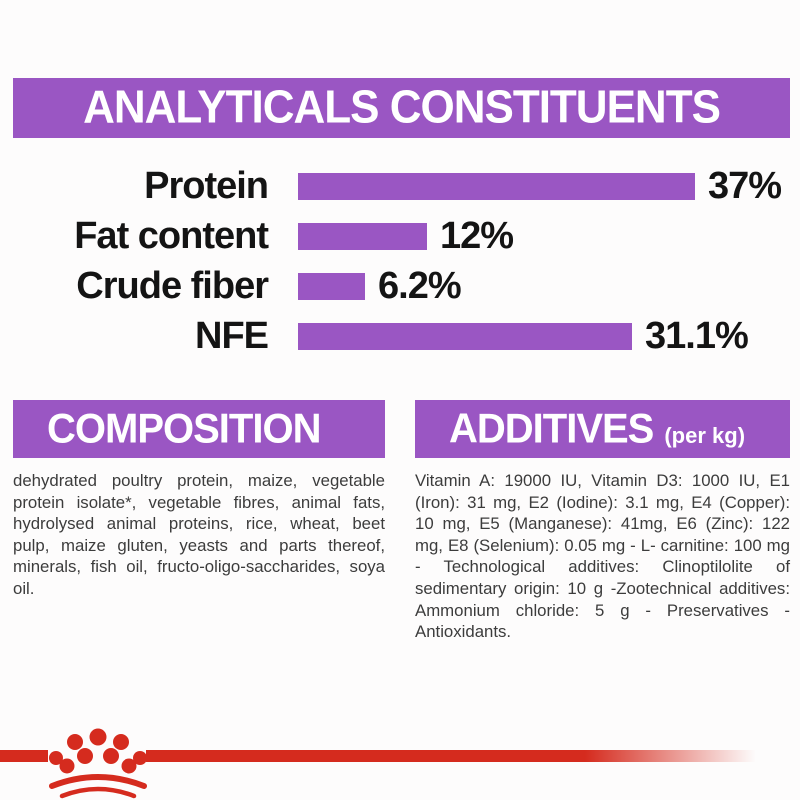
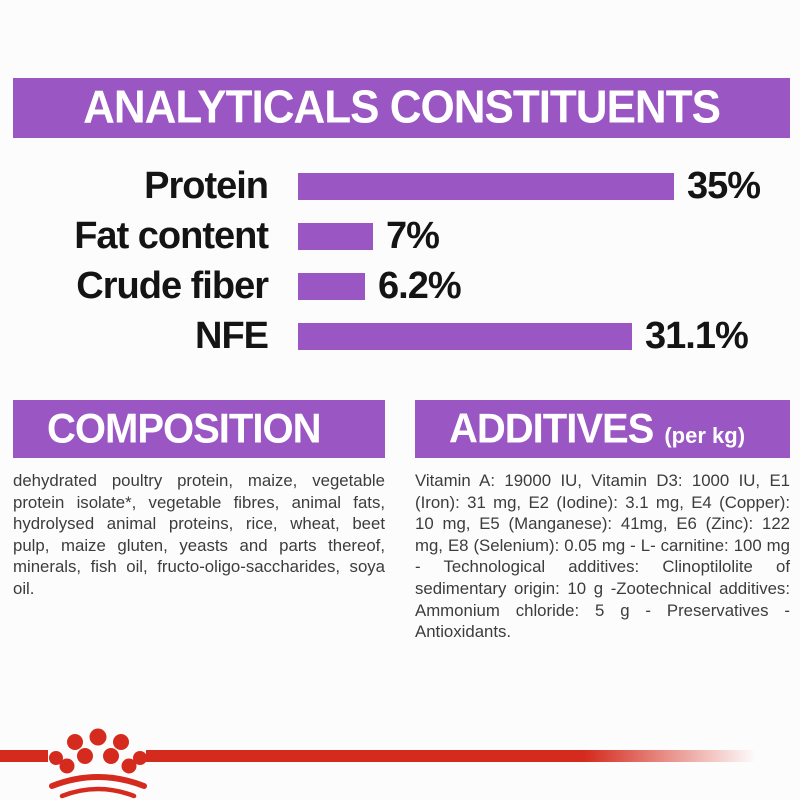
Protein: 37% -> 35%
Fat content: 12% -> 7%
